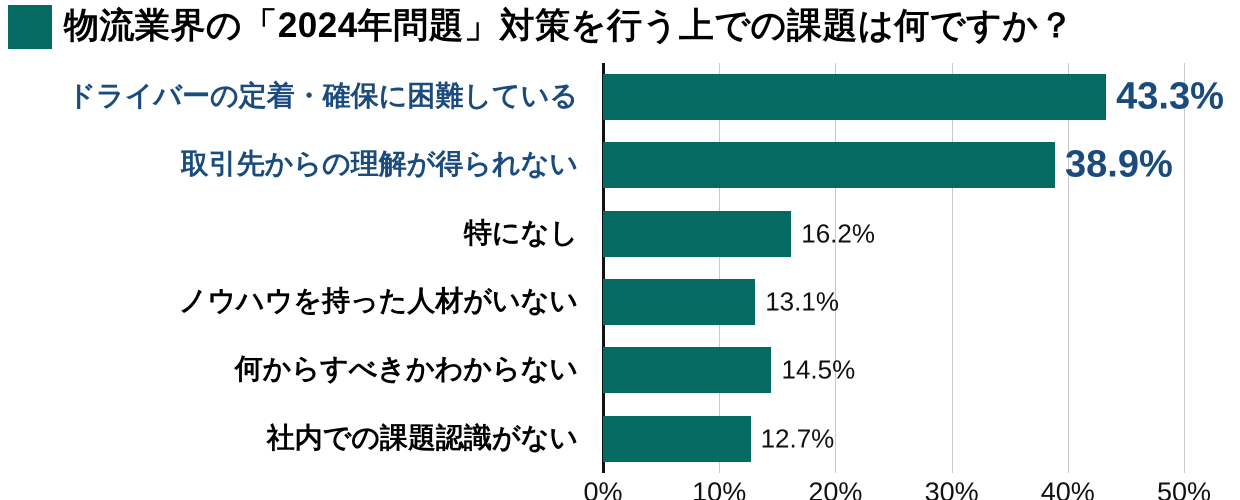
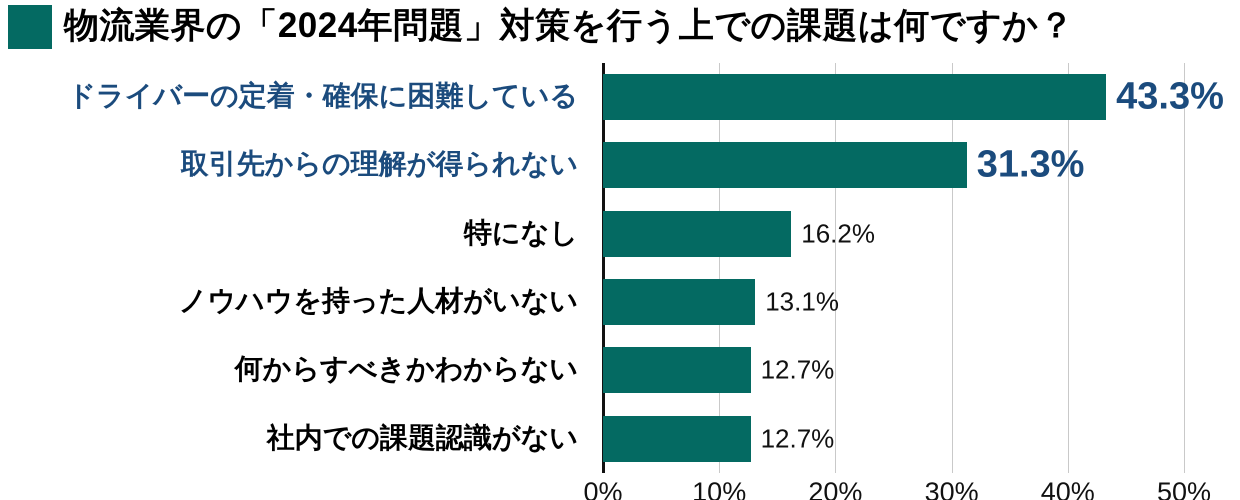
取引先からの理解が得られない: 38.9% -> 31.3%
何からすべきかわからない: 14.5% -> 12.7%
